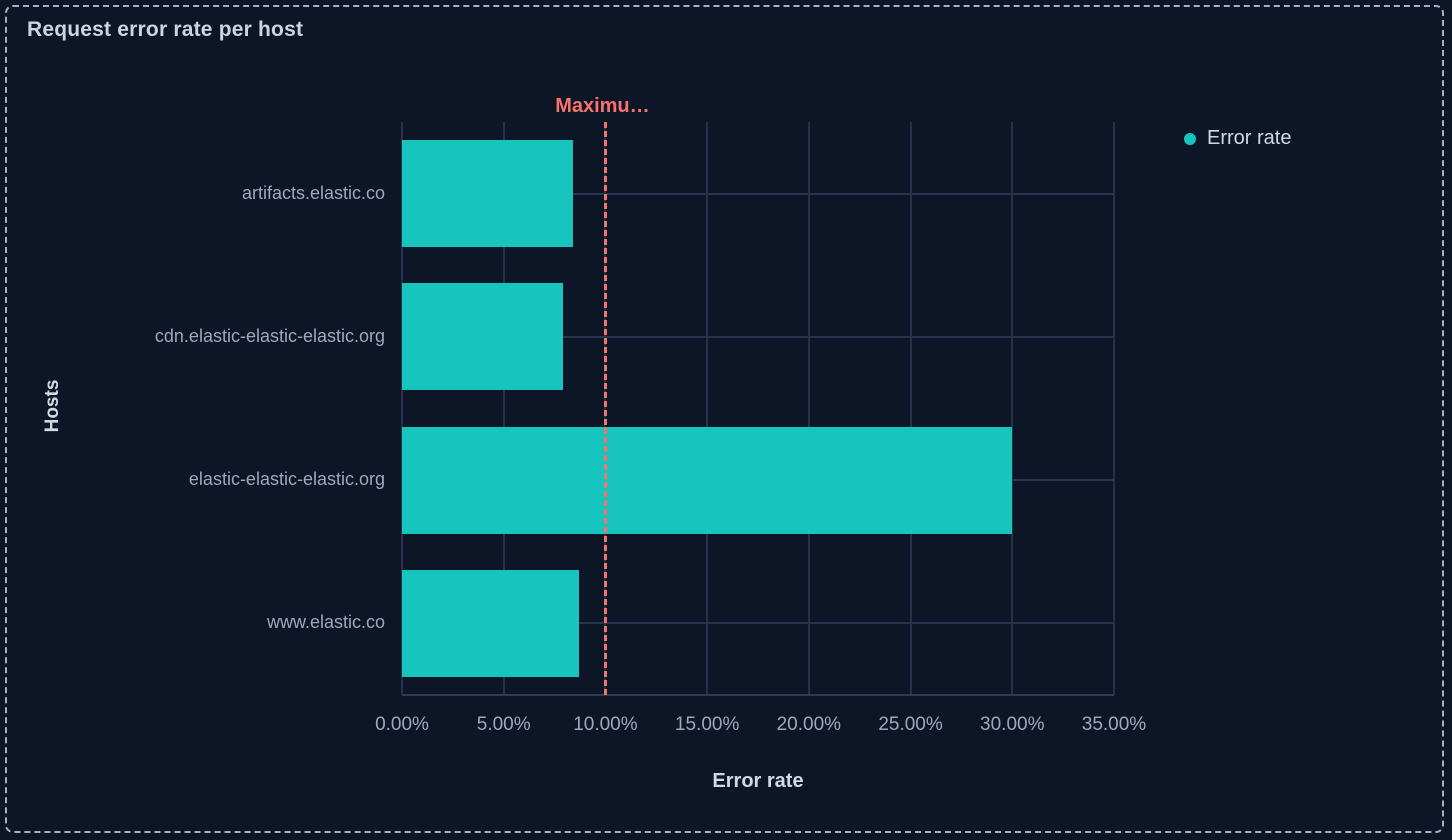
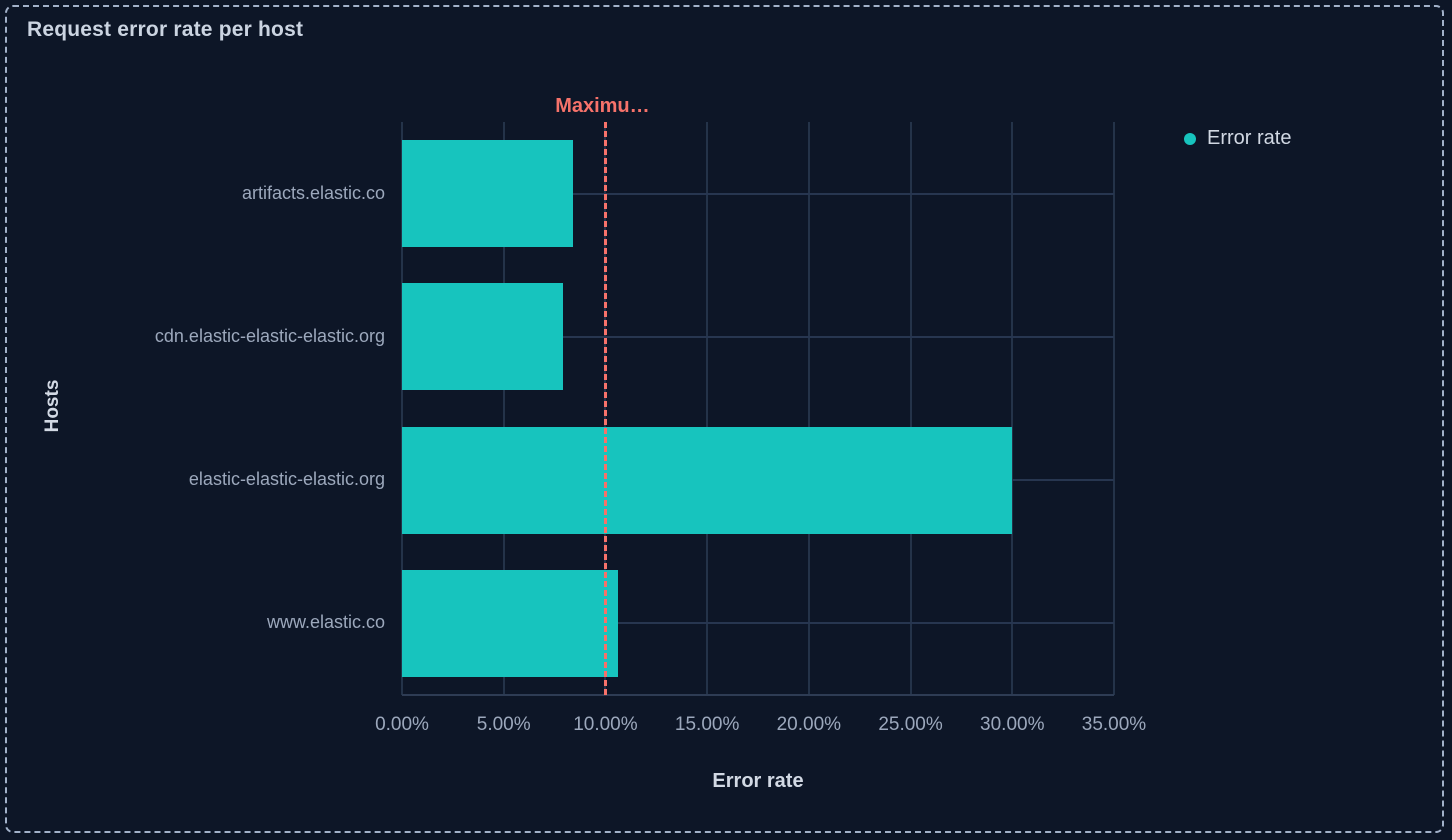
www.elastic.co: 8.7% -> 10.6%
